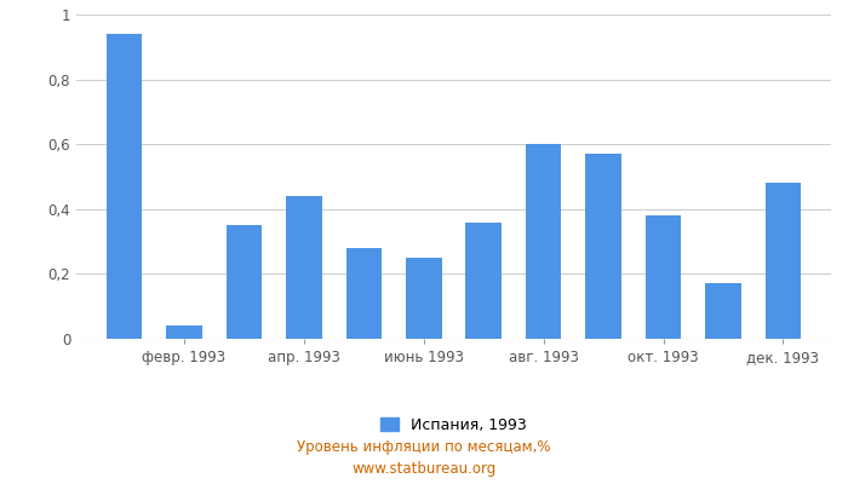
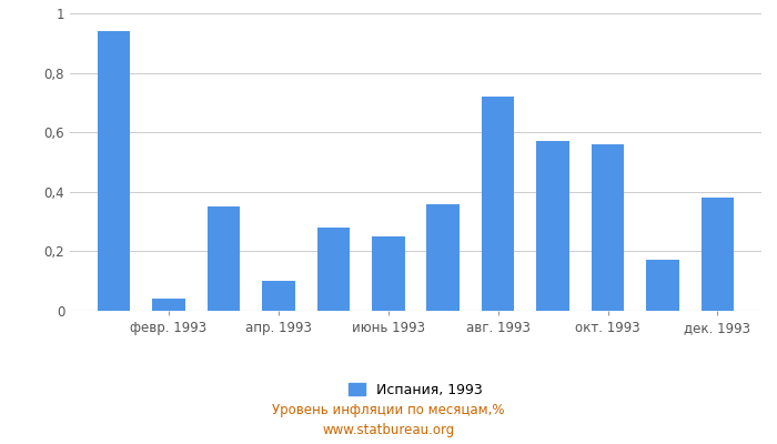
апр. 1993: 0,44 -> 0,10
авг. 1993: 0,60 -> 0,72
окт. 1993: 0,38 -> 0,56
дек. 1993: 0,48 -> 0,38
